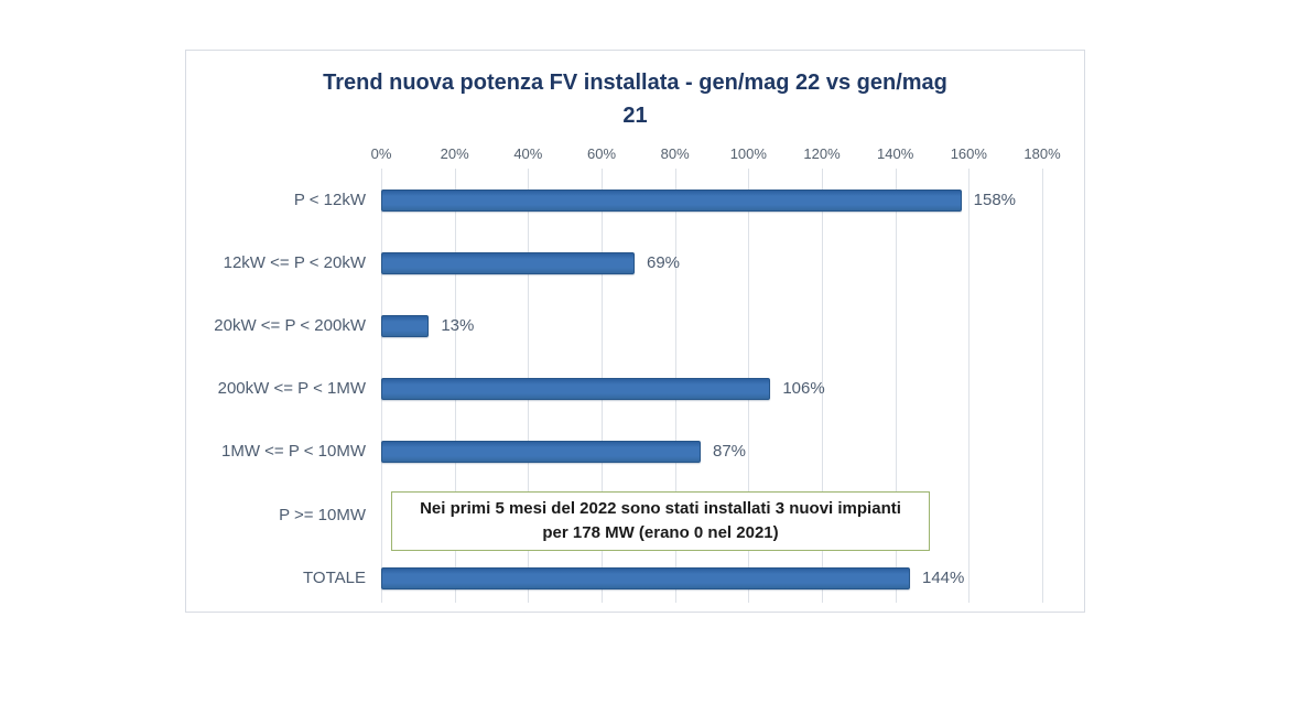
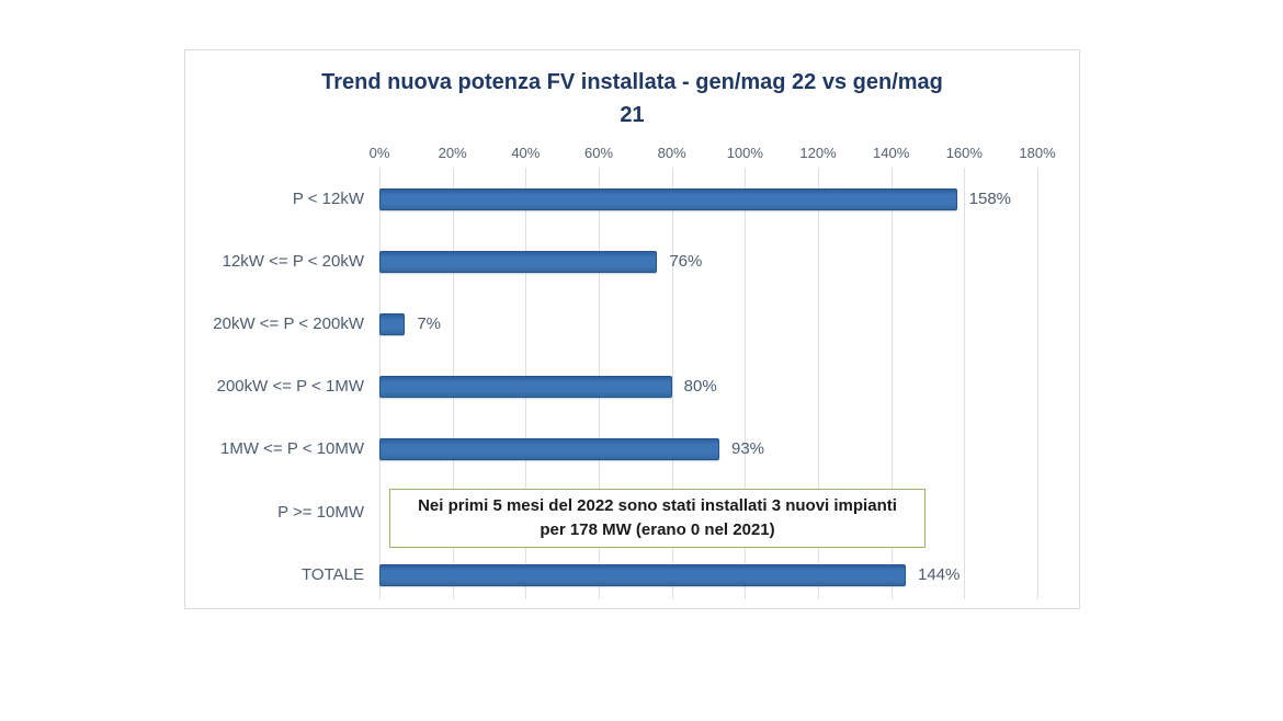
12kW <= P < 20kW: 69% -> 76%
20kW <= P < 200kW: 13% -> 7%
200kW <= P < 1MW: 106% -> 80%
1MW <= P < 10MW: 87% -> 93%
